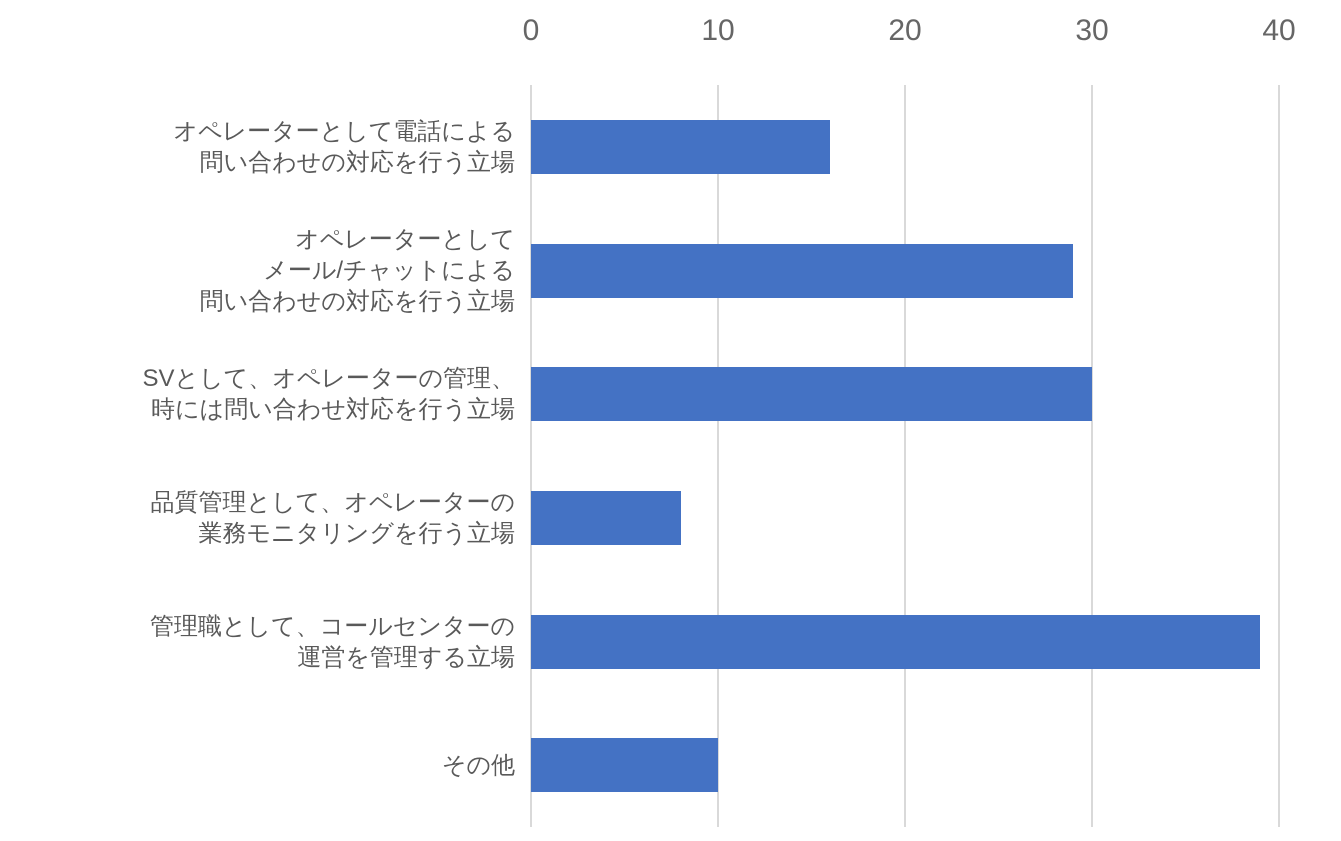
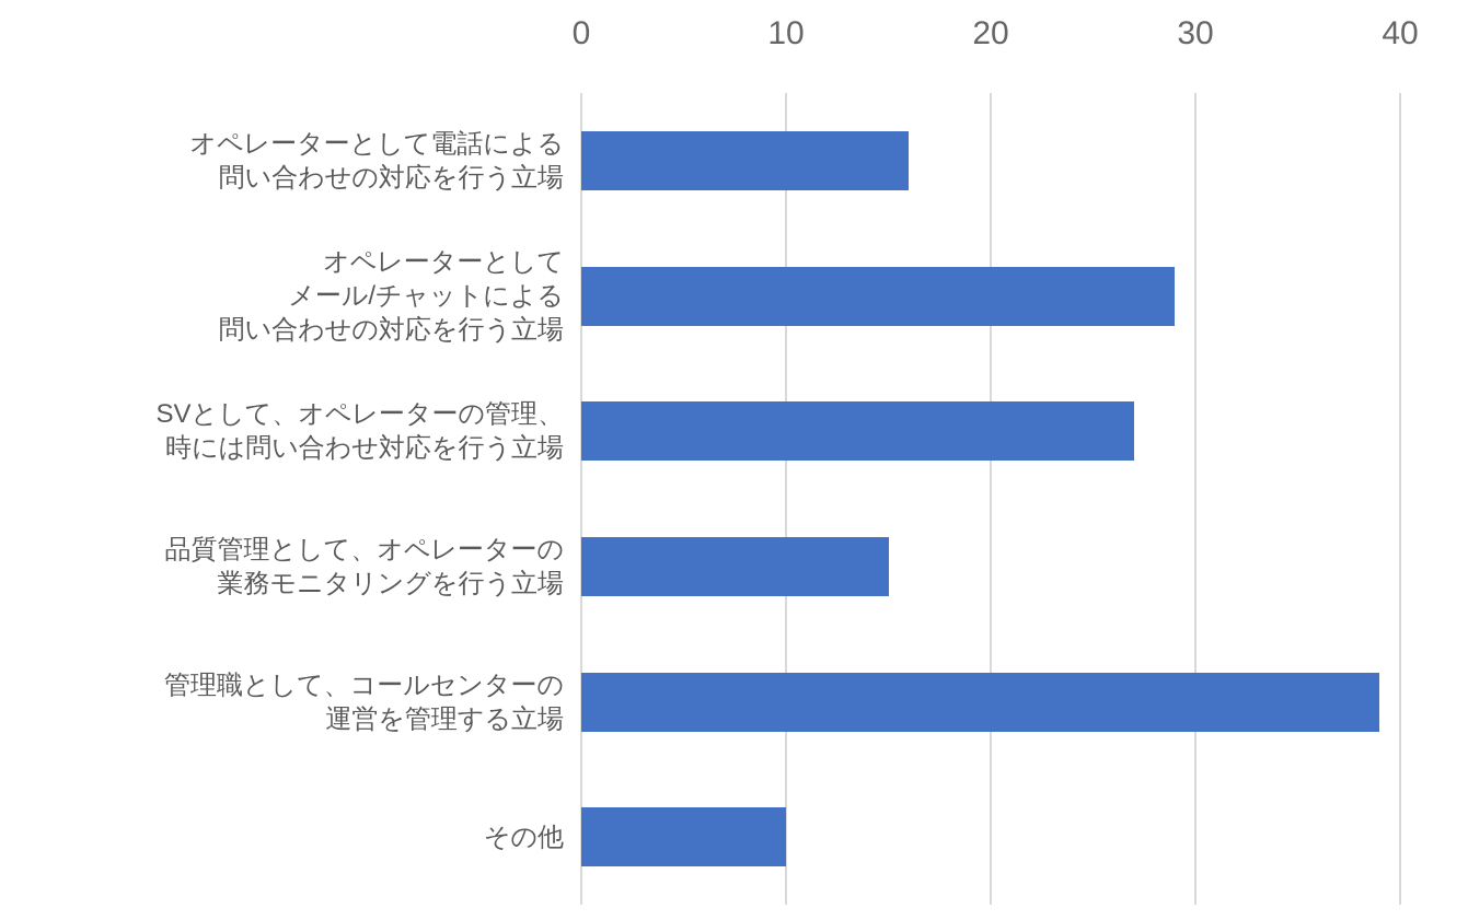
SVとして、オペレーターの管理、 時には問い合わせ対応を行う立場: 30 -> 27
品質管理として、オペレーターの 業務モニタリングを行う立場: 8 -> 15
